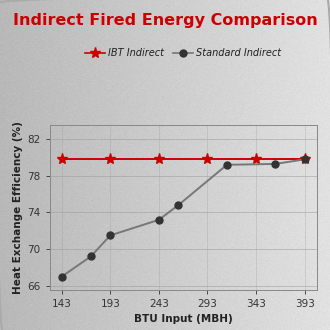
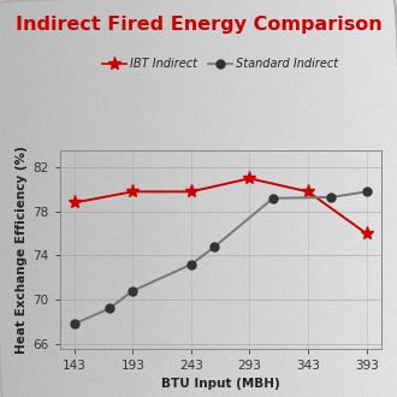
IBT Indirect/143: 79.8 -> 78.8
Standard Indirect/143: 67.0 -> 67.8
Standard Indirect/193: 71.5 -> 70.8
IBT Indirect/293: 79.8 -> 81.0
IBT Indirect/393: 79.8 -> 76.0
